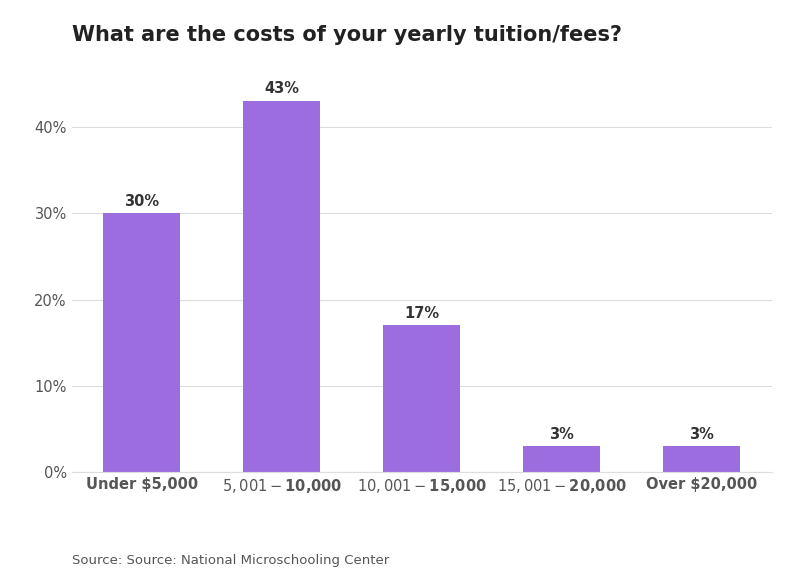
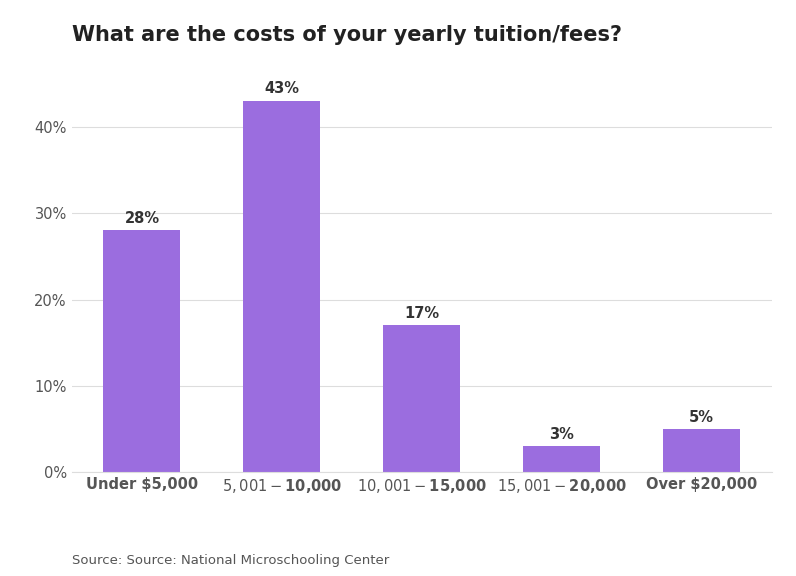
Under $5,000: 30% -> 28%
Over $20,000: 3% -> 5%
